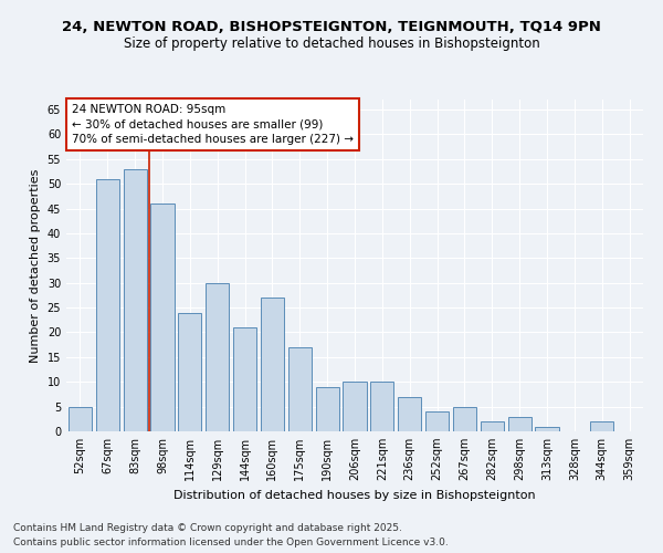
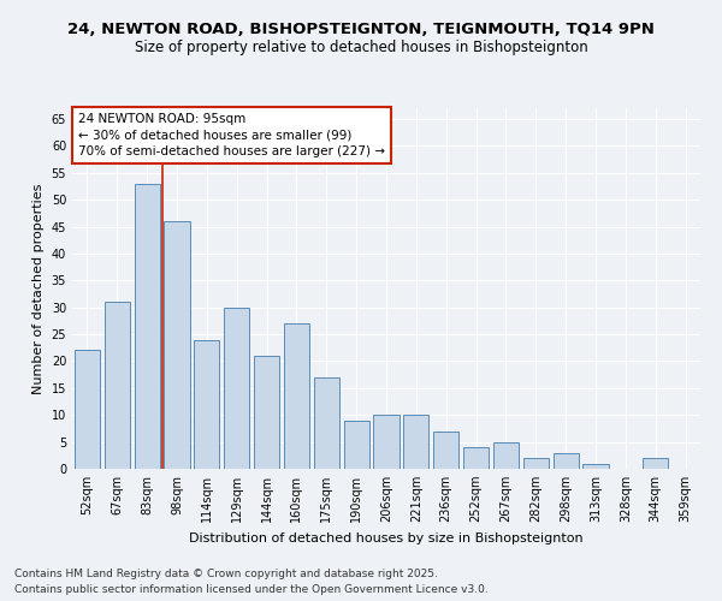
52sqm: 5 -> 22
67sqm: 51 -> 31
